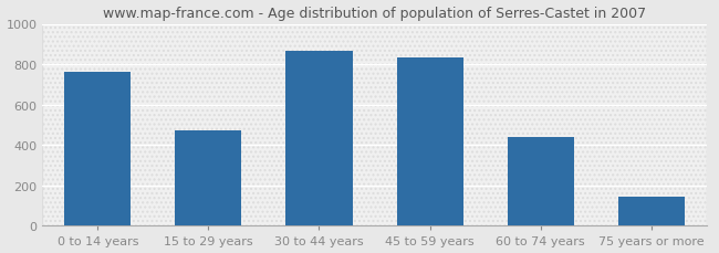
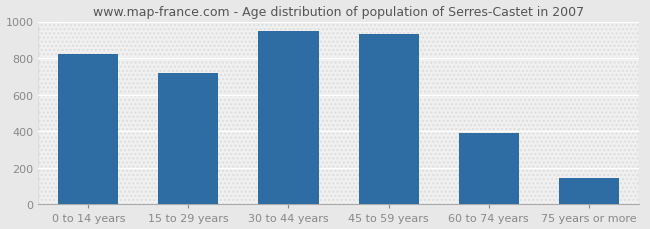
0 to 14 years: 760 -> 820
15 to 29 years: 470 -> 720
30 to 44 years: 860 -> 950
45 to 59 years: 840 -> 930
60 to 74 years: 440 -> 390
